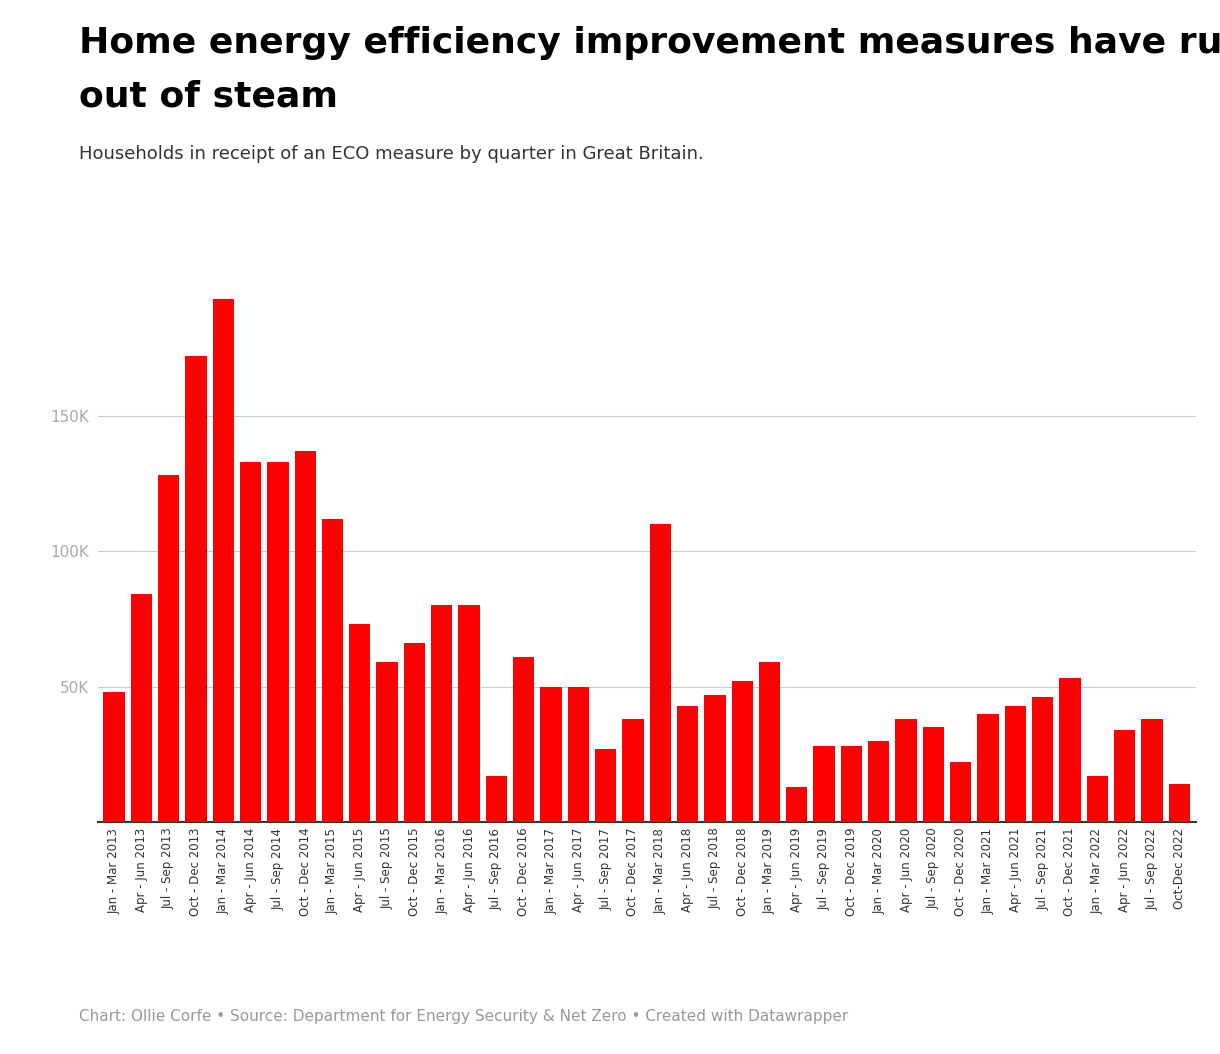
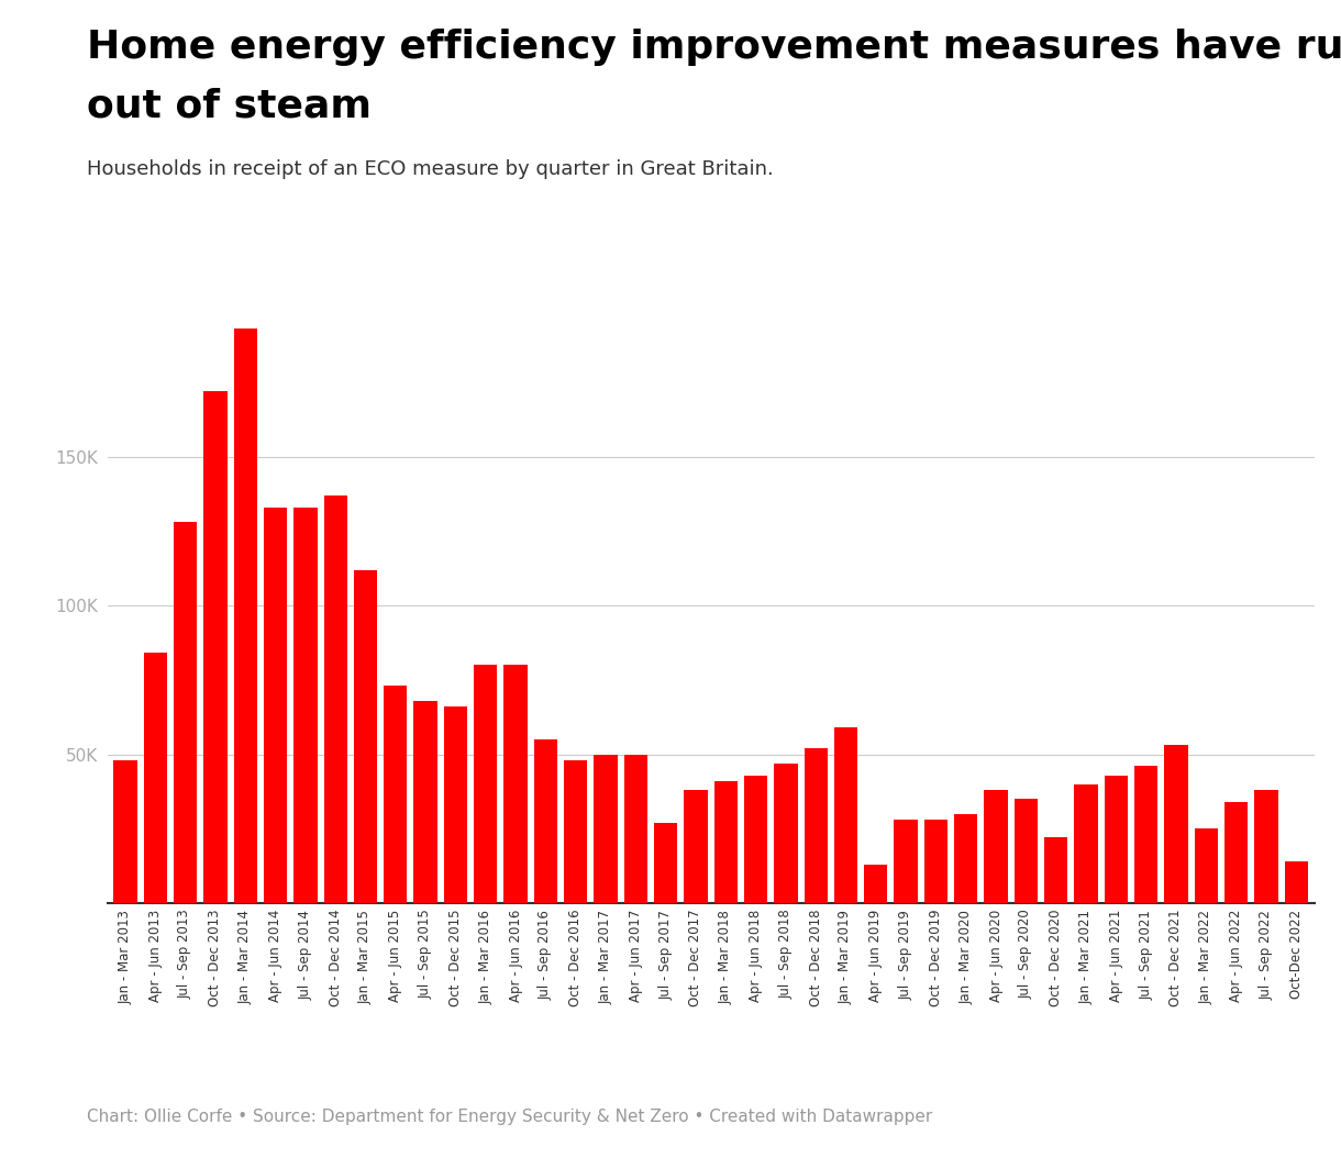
Jul - Sep 2015: 59K -> 68K
Jul - Sep 2016: 17K -> 55K
Oct - Dec 2016: 61K -> 48K
Jan - Mar 2018: 110K -> 41K
Jan - Mar 2022: 17K -> 25K
